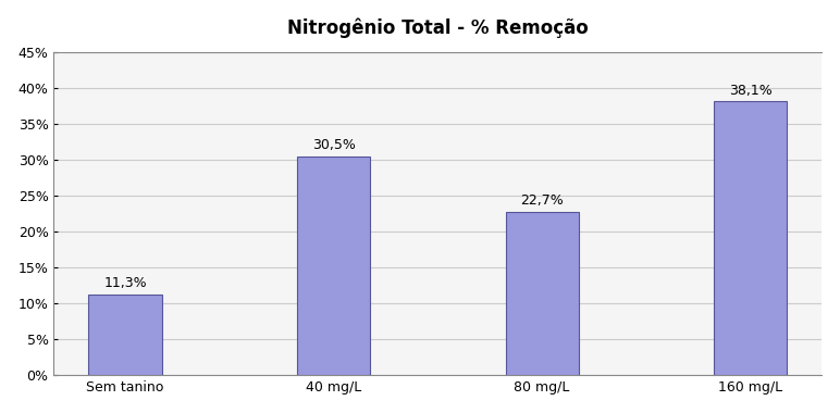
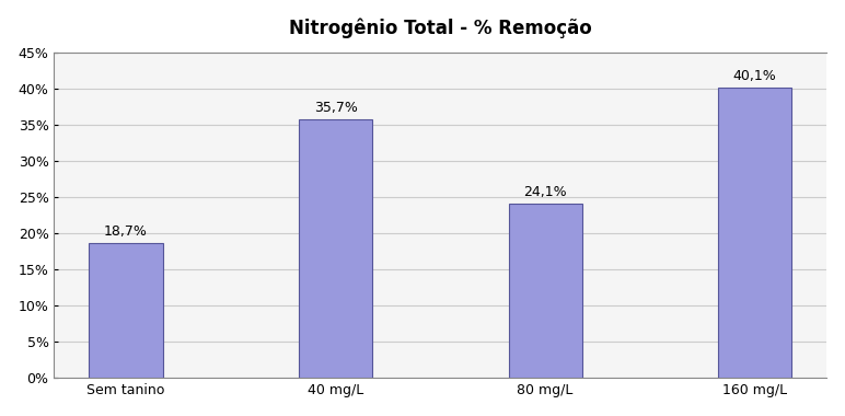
Sem tanino: 11,3% -> 18,7%
40 mg/L: 30,5% -> 35,7%
80 mg/L: 22,7% -> 24,1%
160 mg/L: 38,1% -> 40,1%
